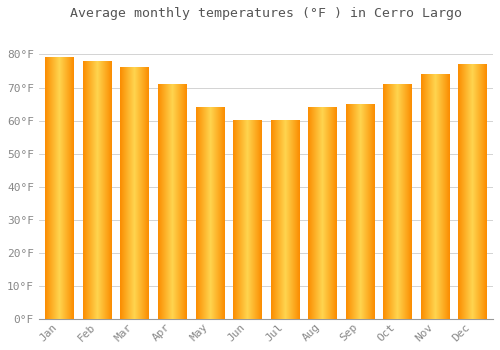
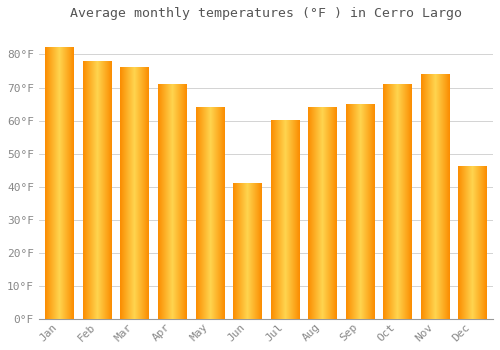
Jan: 79°F -> 82°F
Jun: 60°F -> 41°F
Dec: 77°F -> 46°F
